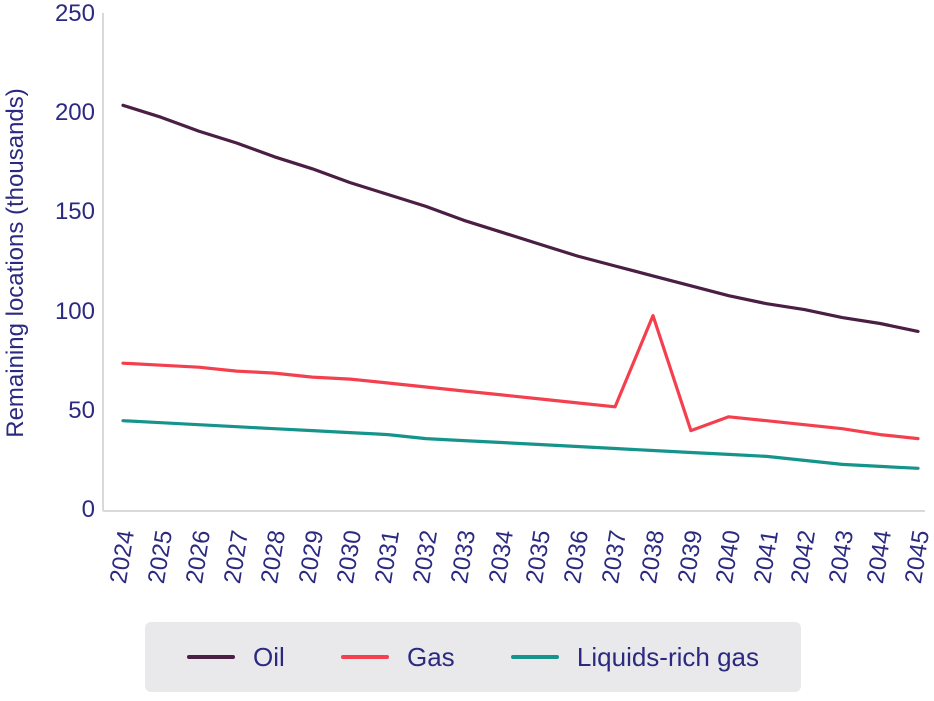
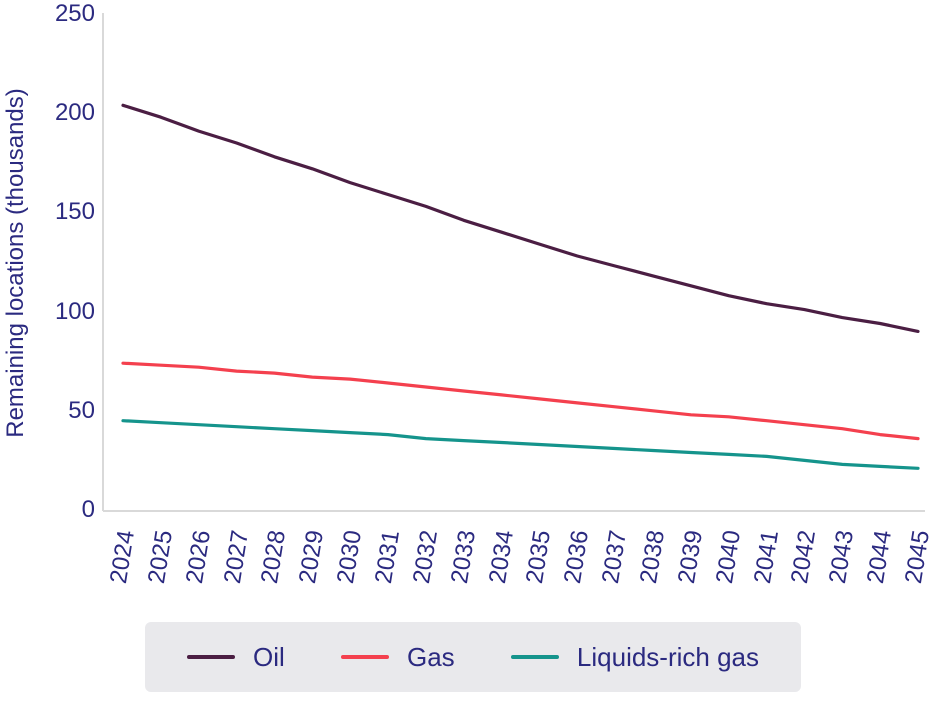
Gas/2038: 98 -> 50
Gas/2039: 40 -> 48
